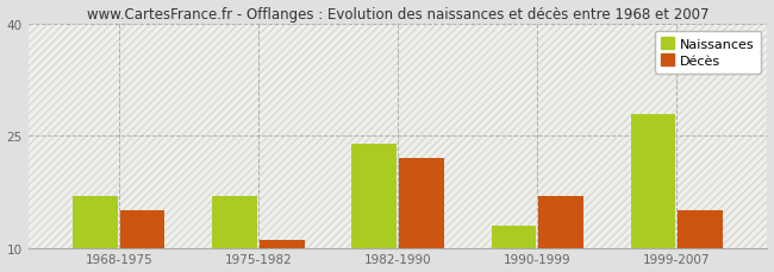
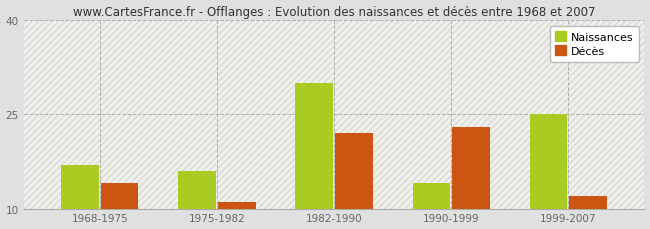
Décès/1968-1975: 15 -> 14
Naissances/1975-1982: 17 -> 16
Naissances/1982-1990: 24 -> 30
Naissances/1990-1999: 13 -> 14
Décès/1990-1999: 17 -> 23
Naissances/1999-2007: 28 -> 25
Décès/1999-2007: 15 -> 12
